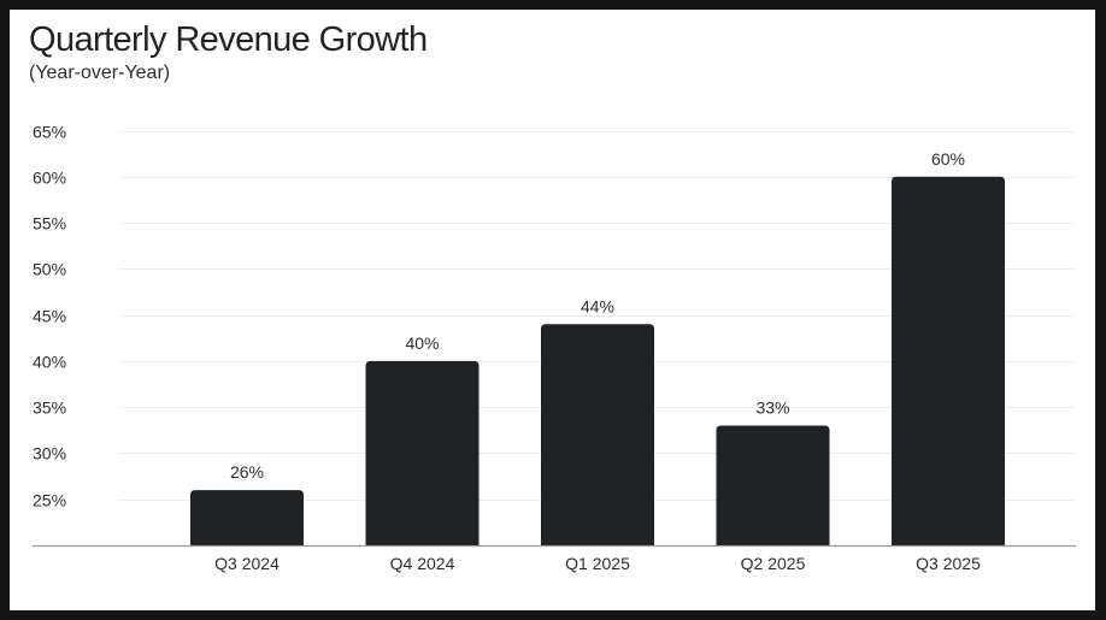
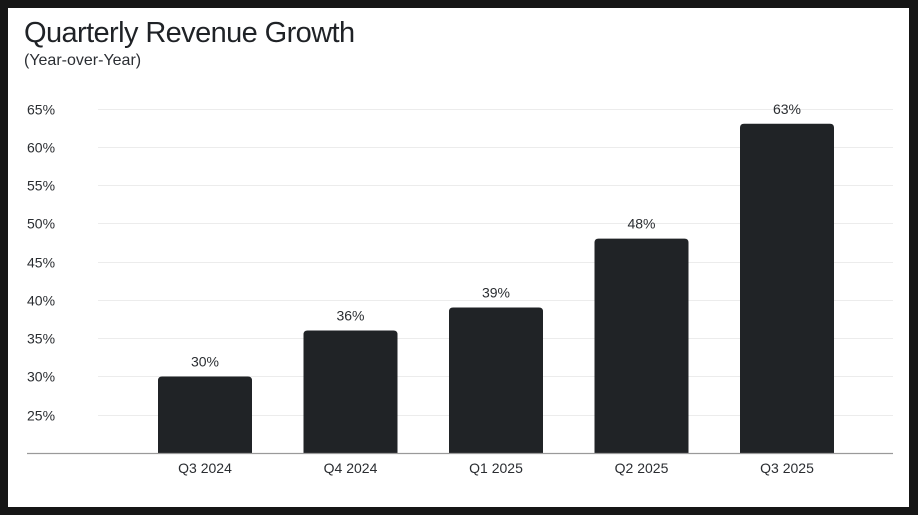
Q3 2024: 26% -> 30%
Q4 2024: 40% -> 36%
Q1 2025: 44% -> 39%
Q2 2025: 33% -> 48%
Q3 2025: 60% -> 63%
